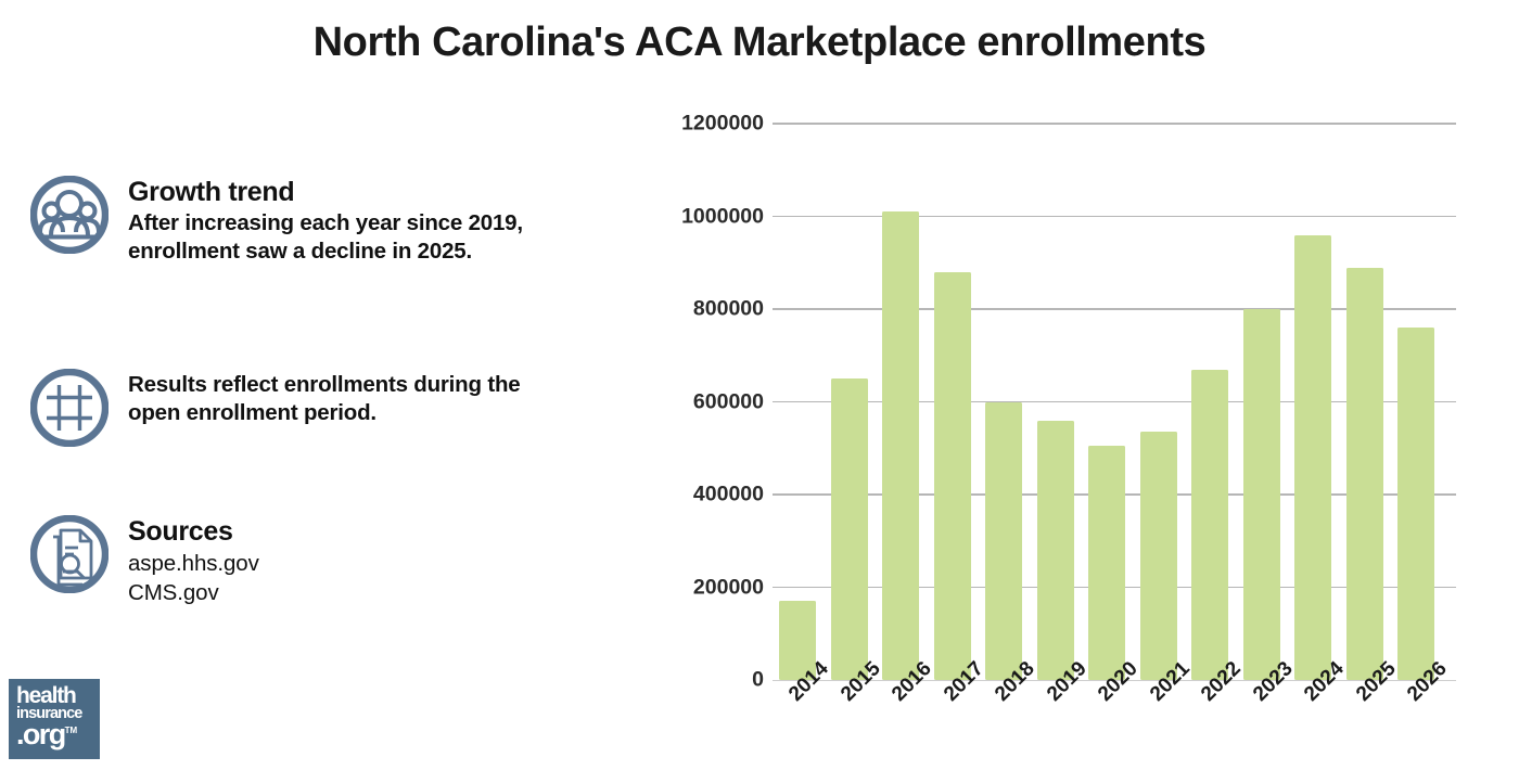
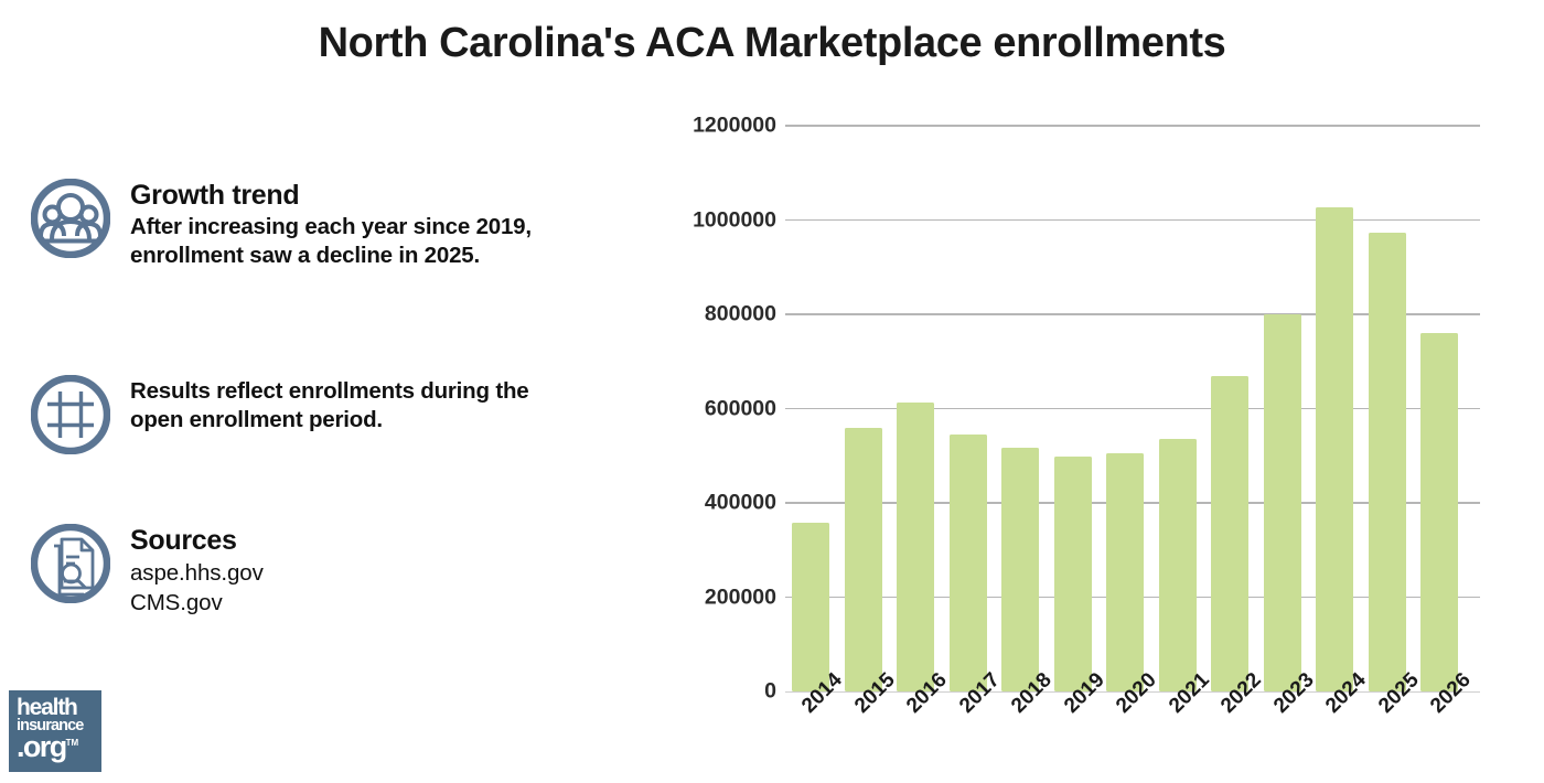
2014: 170000 -> 360000
2015: 650000 -> 560000
2016: 1010000 -> 610000
2017: 880000 -> 550000
2018: 600000 -> 520000
2019: 560000 -> 500000
2024: 960000 -> 1030000
2025: 890000 -> 970000
